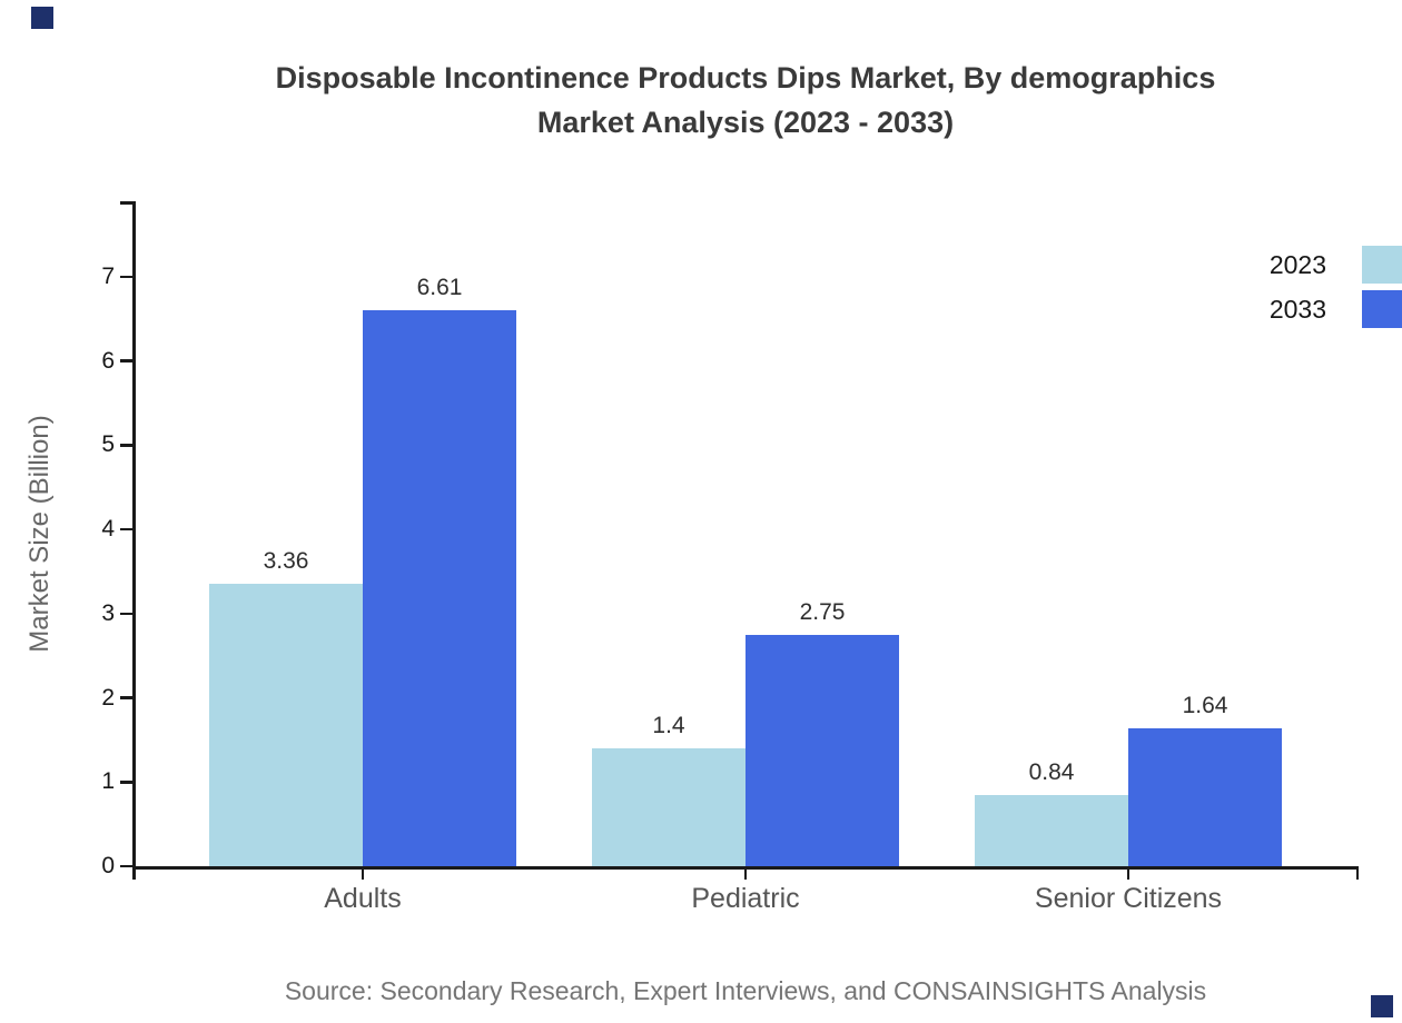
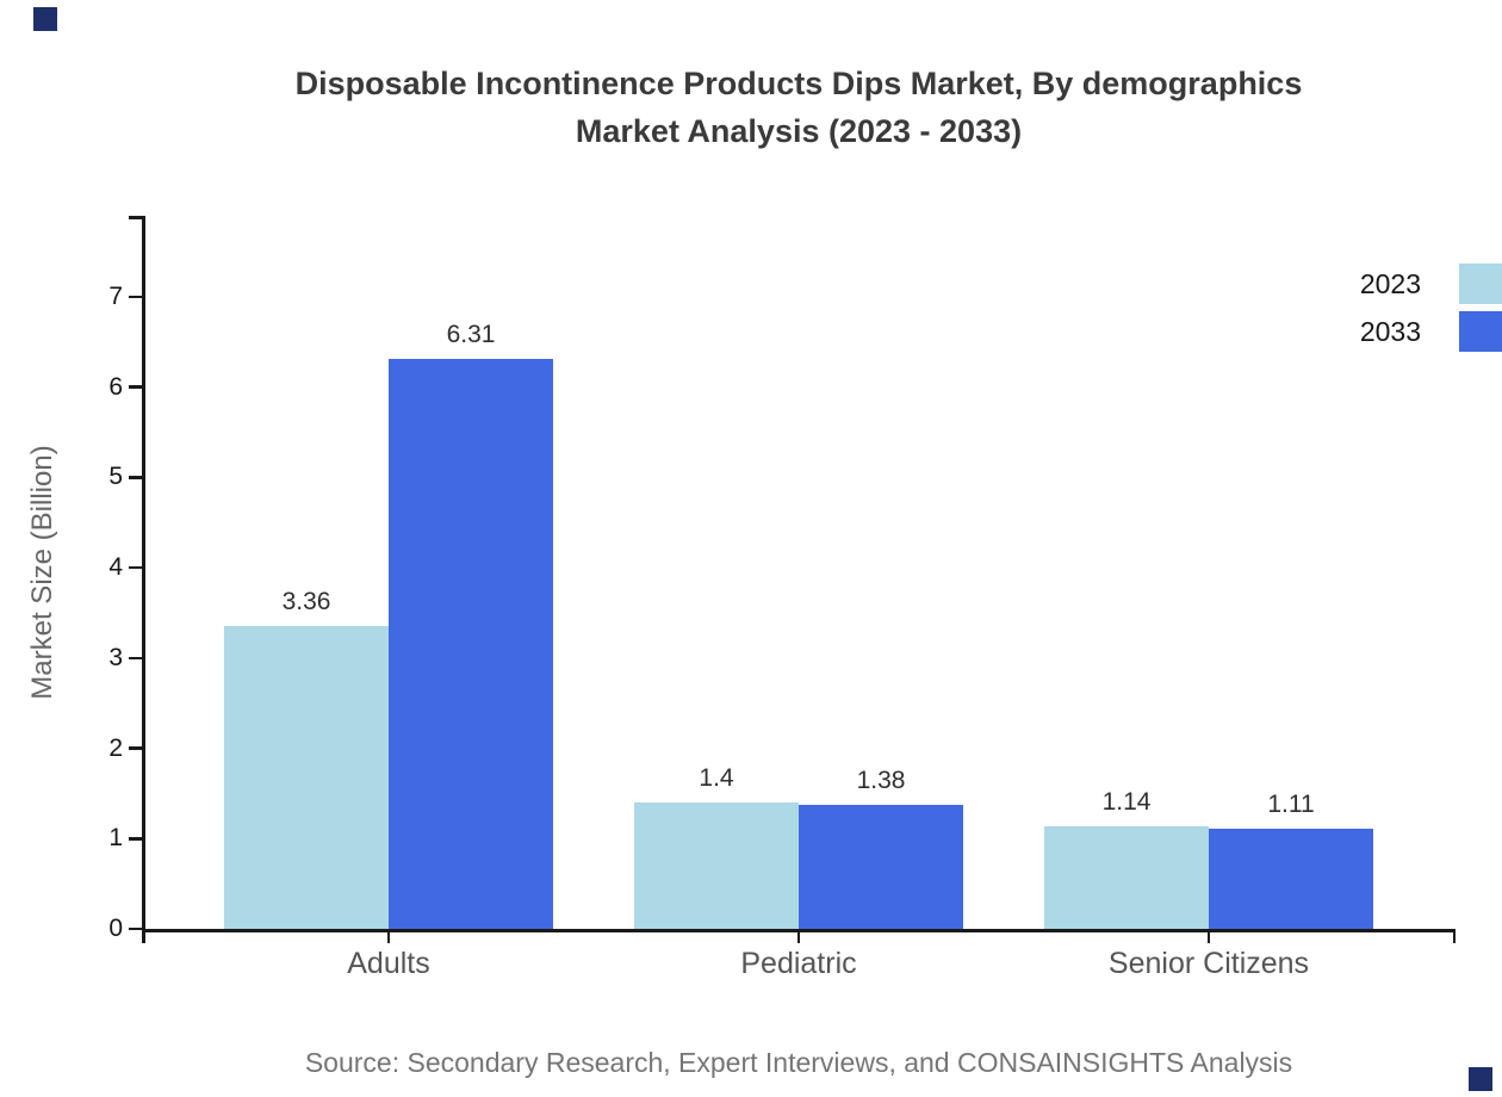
2033/Adults: 6.61 -> 6.31
2033/Pediatric: 2.75 -> 1.38
2023/Senior Citizens: 0.84 -> 1.14
2033/Senior Citizens: 1.64 -> 1.11
